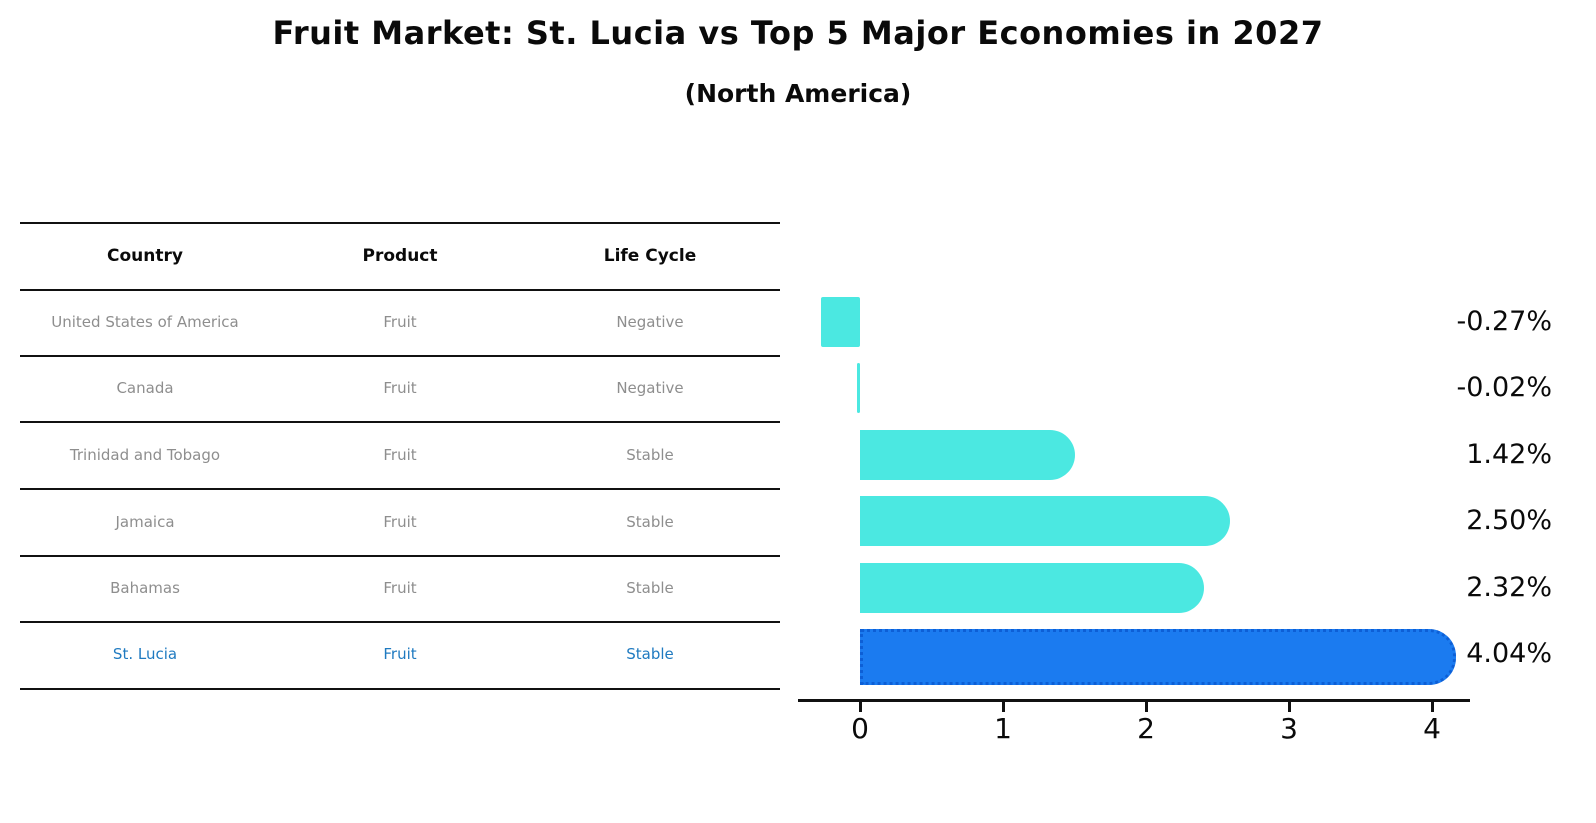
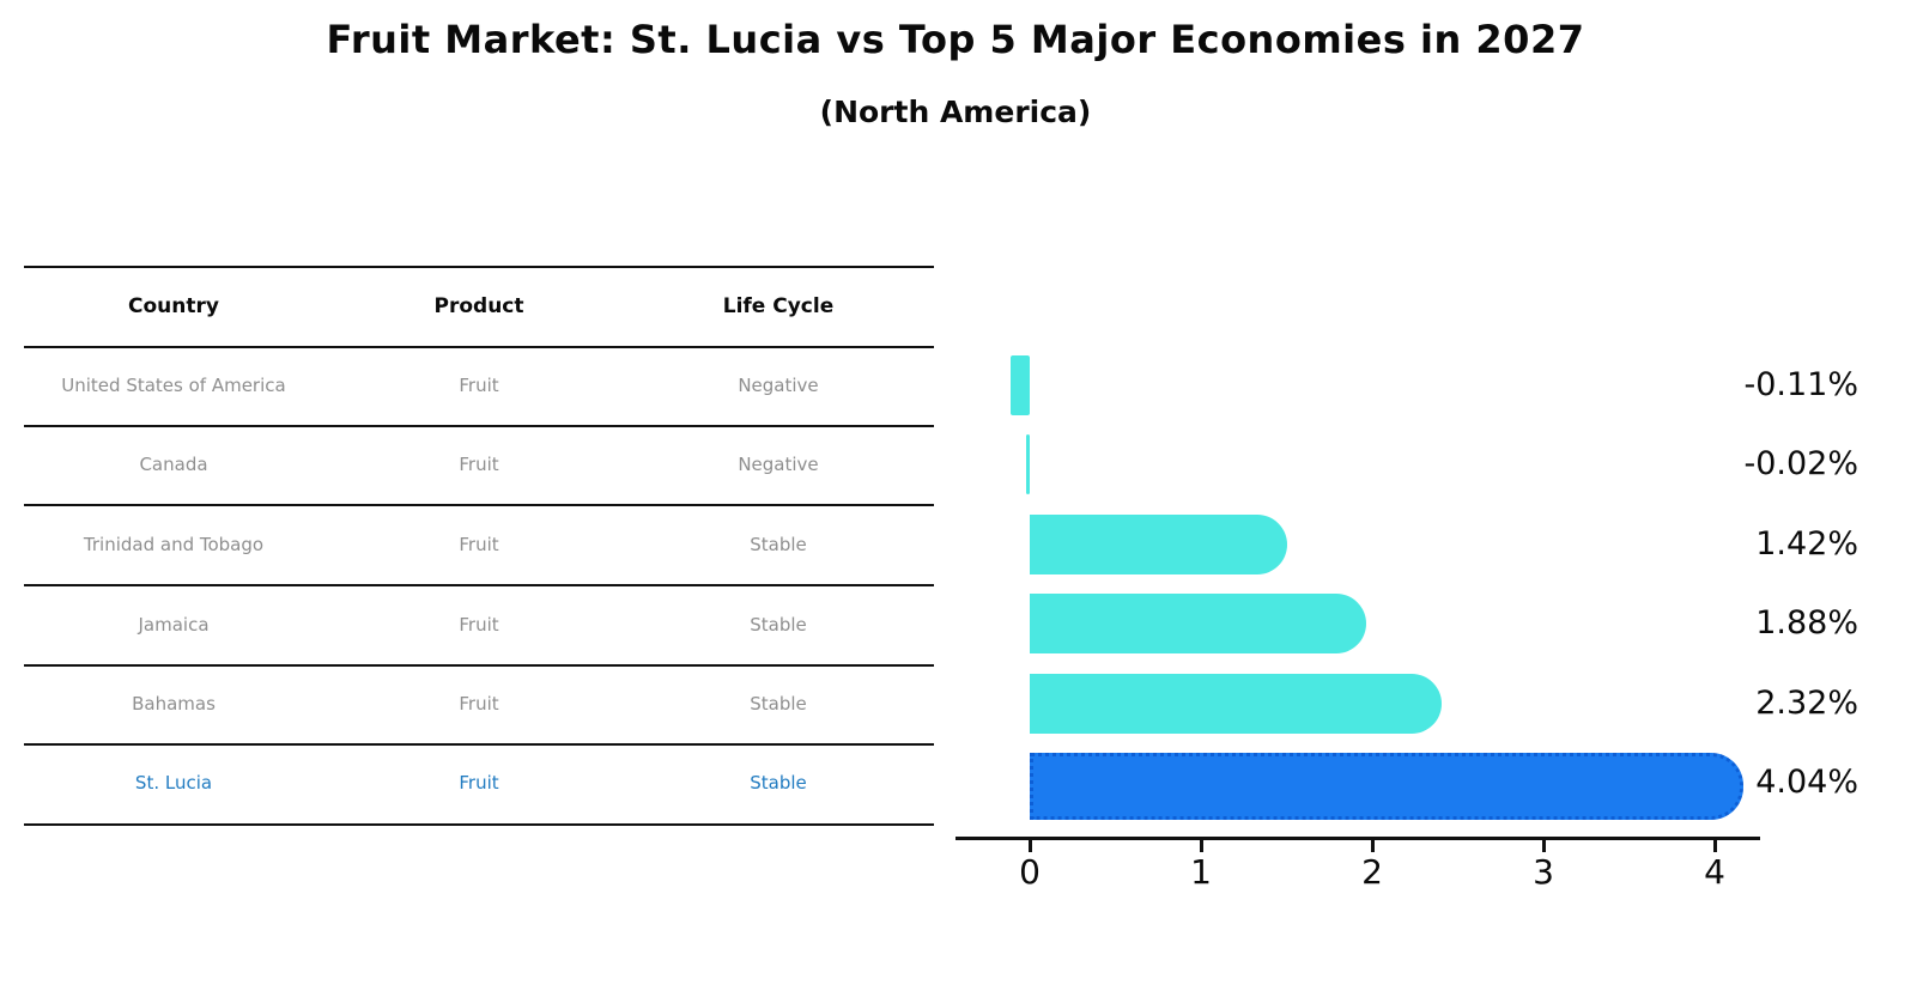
United States of America: -0.27% -> -0.11%
Jamaica: 2.50% -> 1.88%
